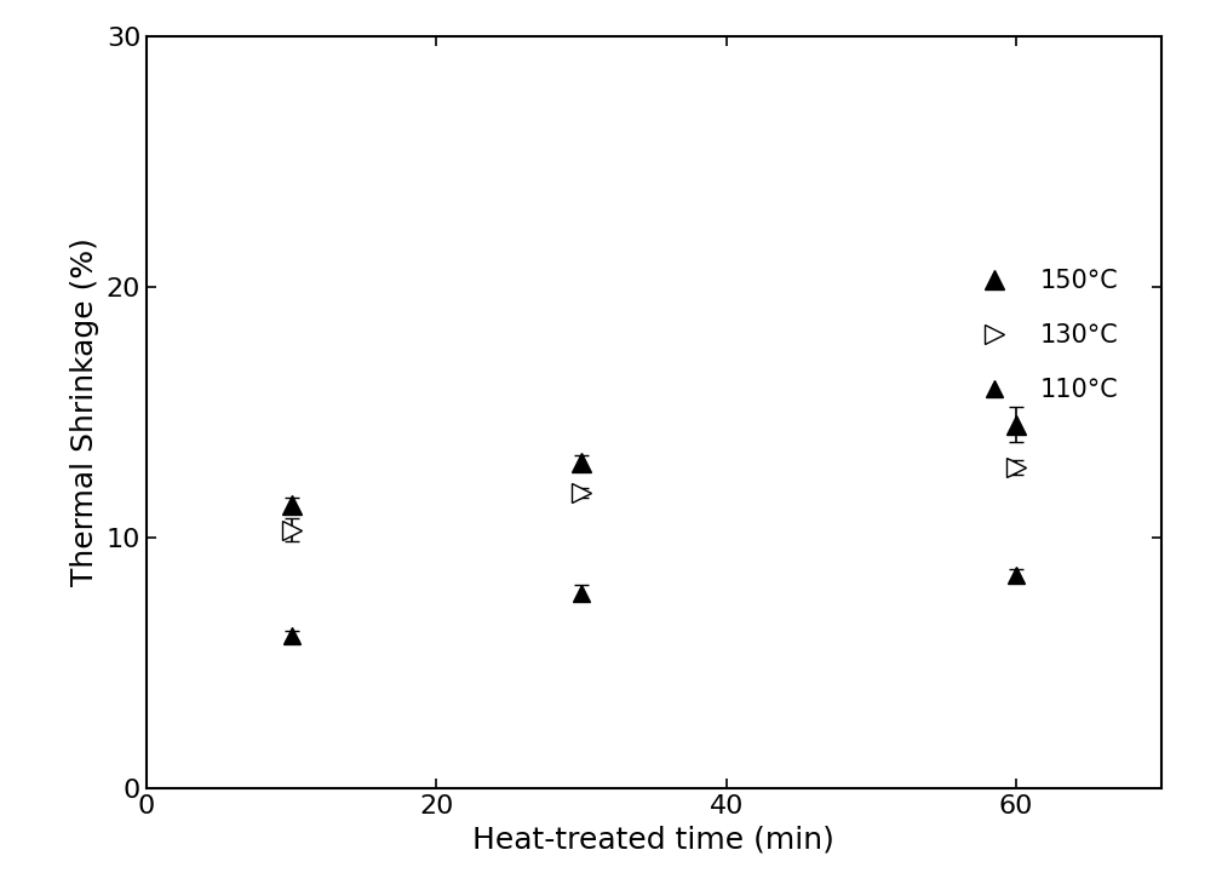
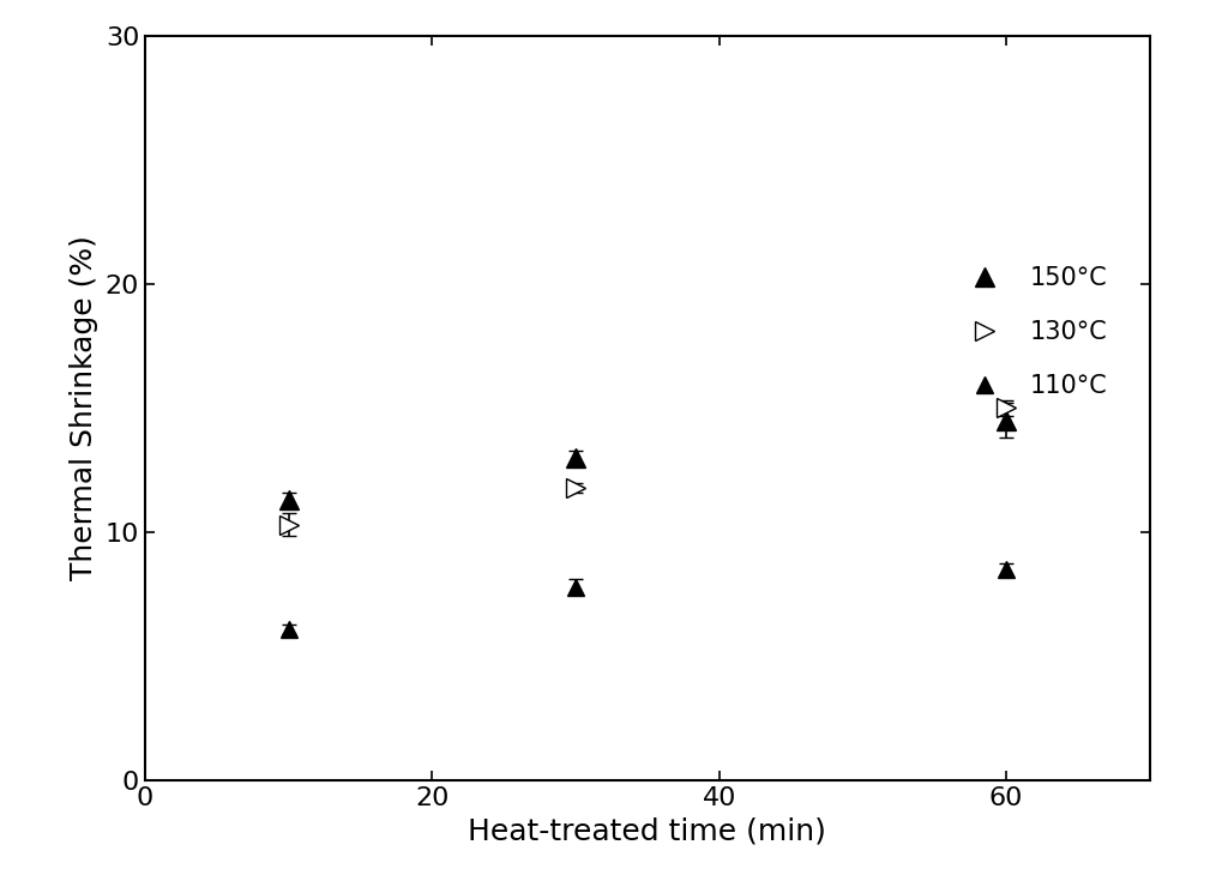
130°C/60: 12.8 -> 15.0
